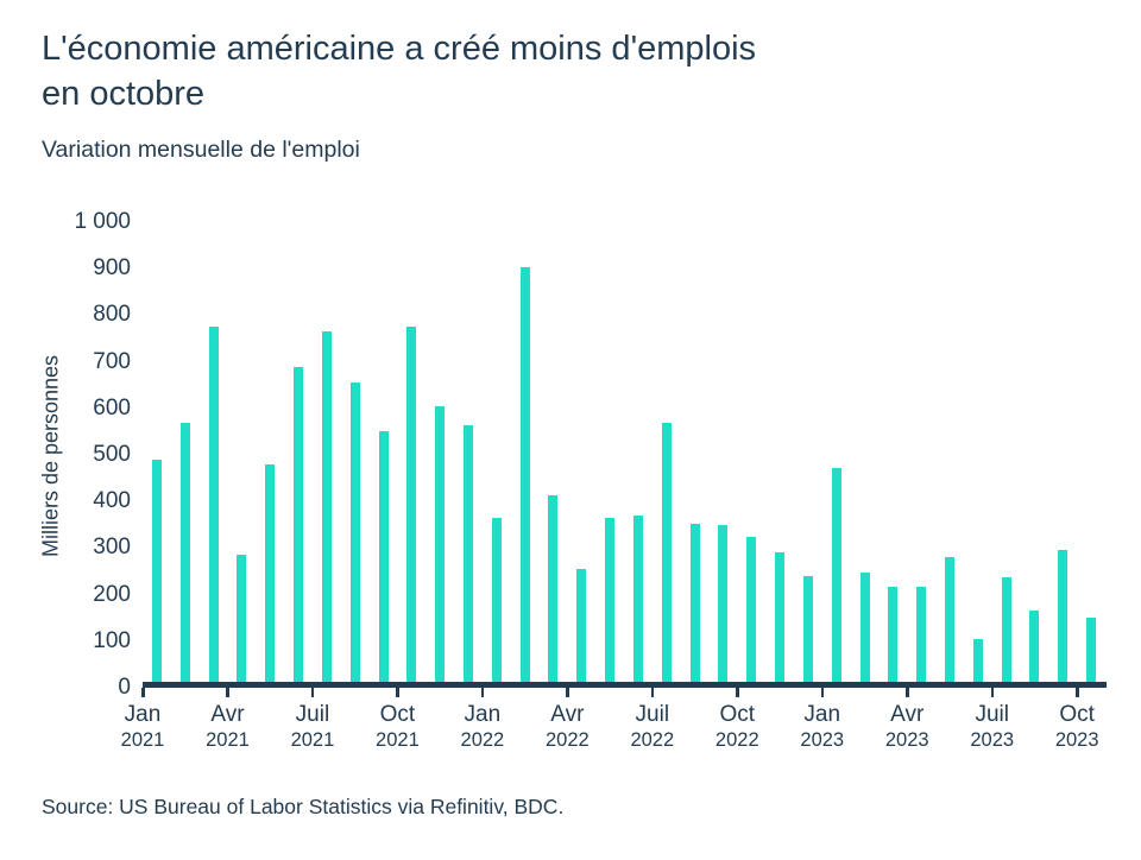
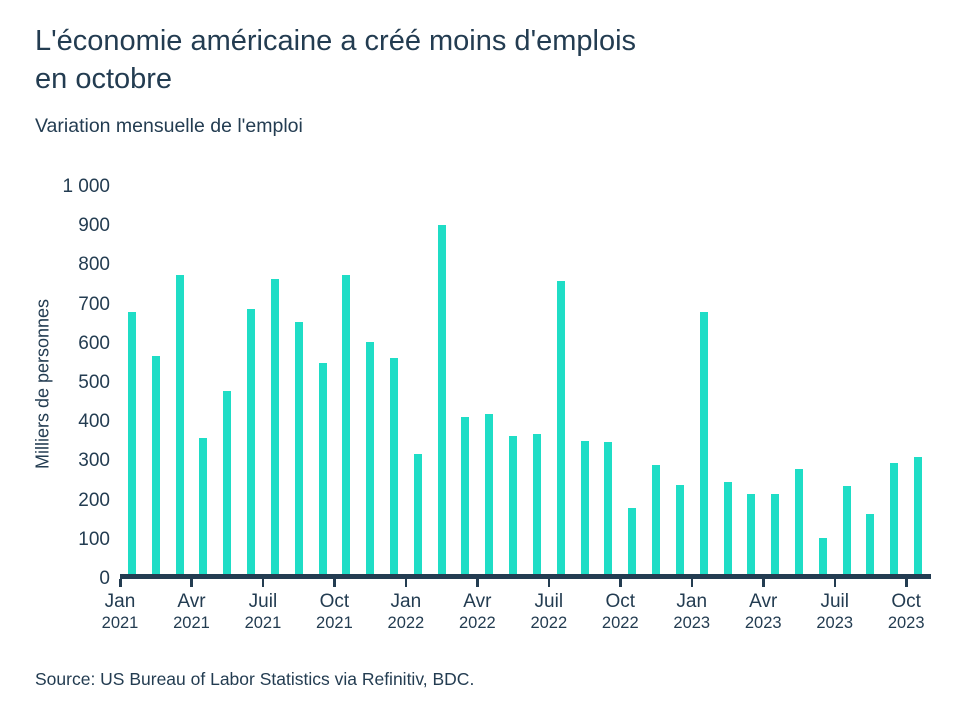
Jan 2021: 490 -> 680
Avr 2021: 280 -> 360
Jan 2022: 360 -> 320
Avr 2022: 250 -> 420
Juil 2022: 570 -> 760
Oct 2022: 320 -> 180
Jan 2023: 470 -> 680
Oct 2023: 150 -> 310
